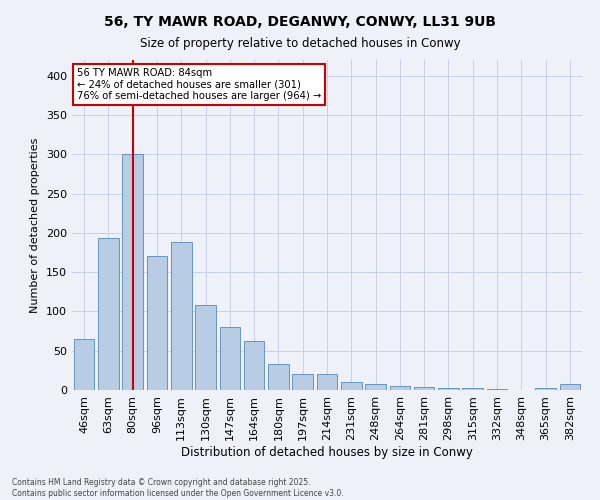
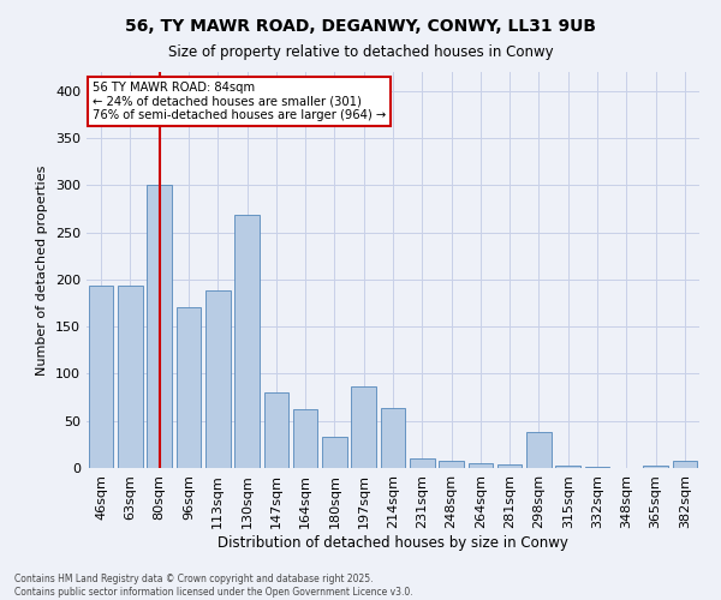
46sqm: 65 -> 194
130sqm: 108 -> 268
197sqm: 20 -> 86
214sqm: 20 -> 64
298sqm: 3 -> 38
